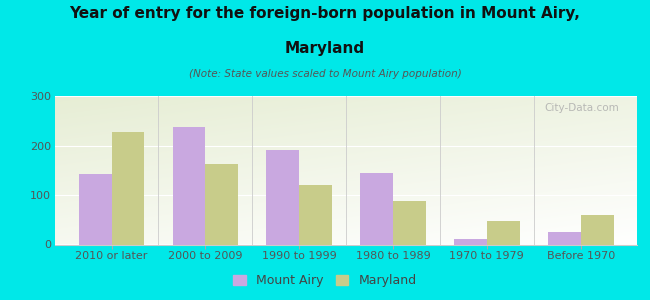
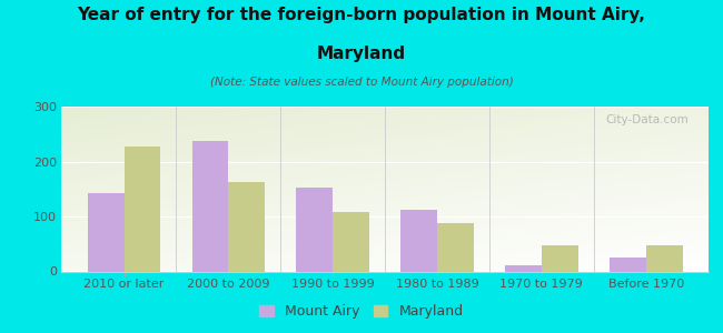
Mount Airy/1990 to 1999: 190 -> 152
Maryland/1990 to 1999: 120 -> 108
Mount Airy/1980 to 1989: 145 -> 112
Maryland/Before 1970: 60 -> 48
